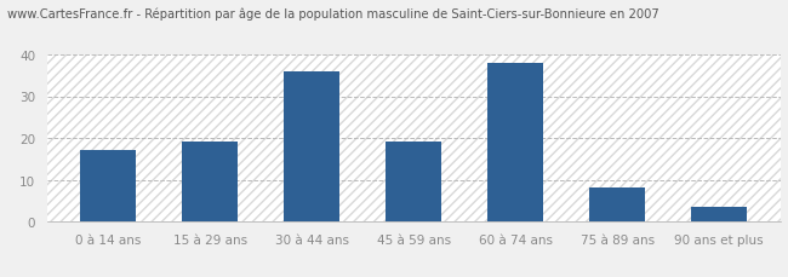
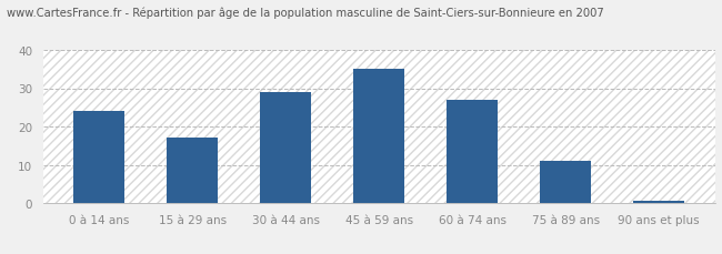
0 à 14 ans: 17.0 -> 24.0
15 à 29 ans: 19.0 -> 17.0
30 à 44 ans: 36.0 -> 29.0
45 à 59 ans: 19.0 -> 35.0
60 à 74 ans: 38.0 -> 27.0
75 à 89 ans: 8.0 -> 11.0
90 ans et plus: 3.5 -> 0.5
